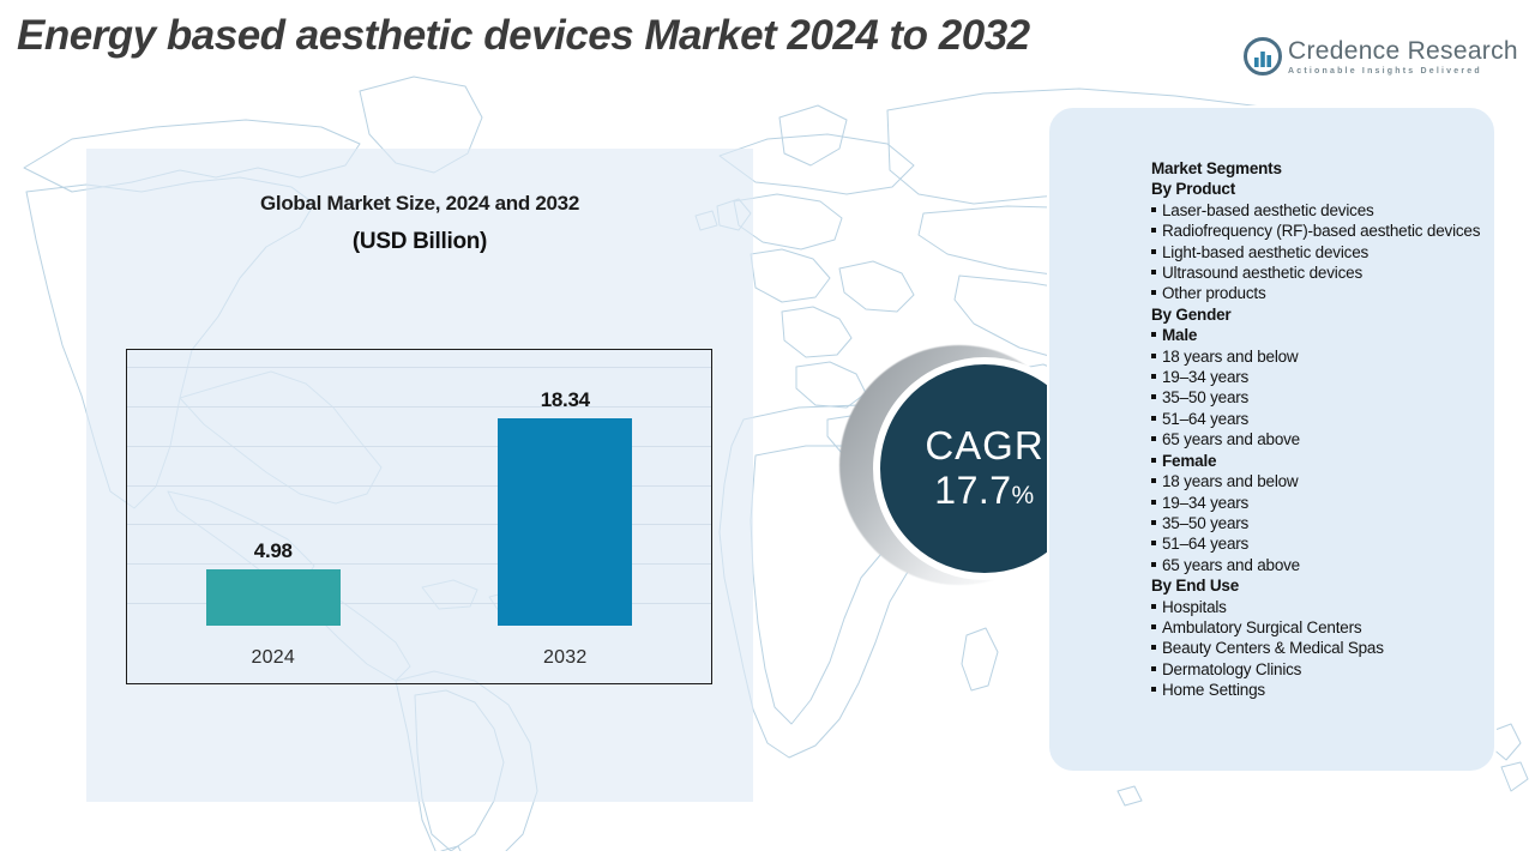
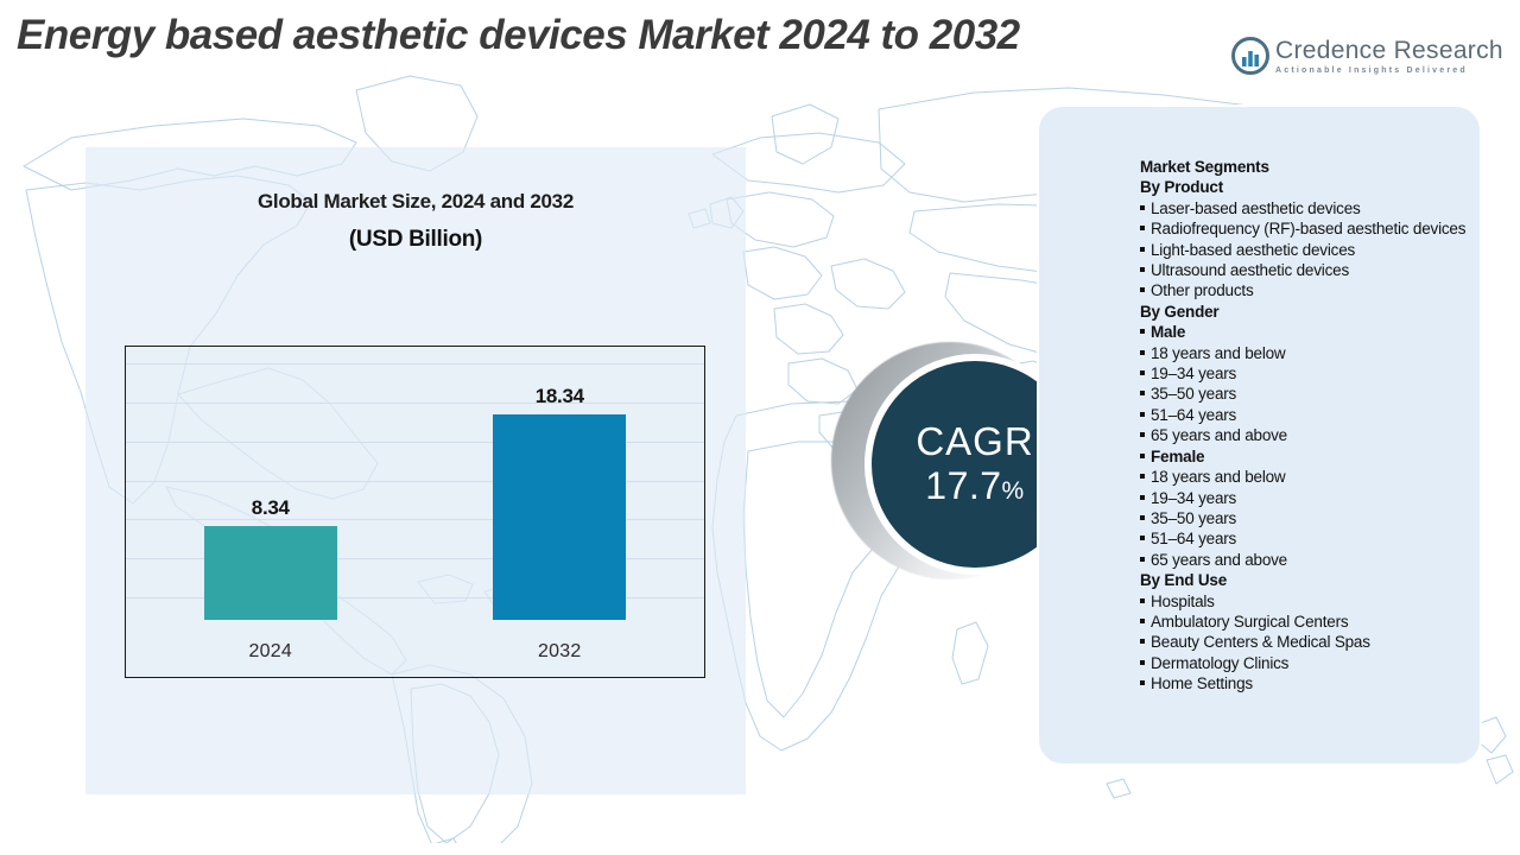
2024: 4.98 -> 8.34
